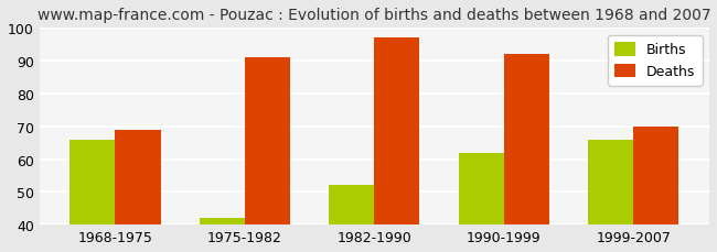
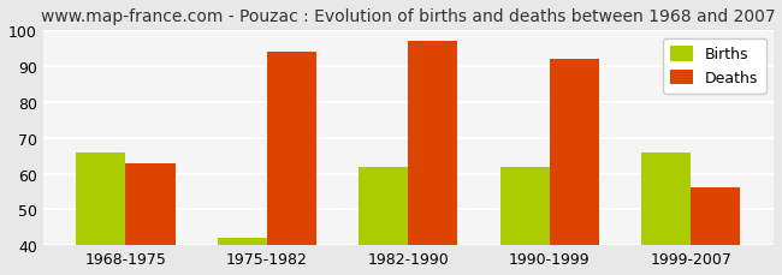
Deaths/1968-1975: 69 -> 63
Deaths/1975-1982: 91 -> 94
Births/1982-1990: 52 -> 62
Deaths/1999-2007: 70 -> 56
